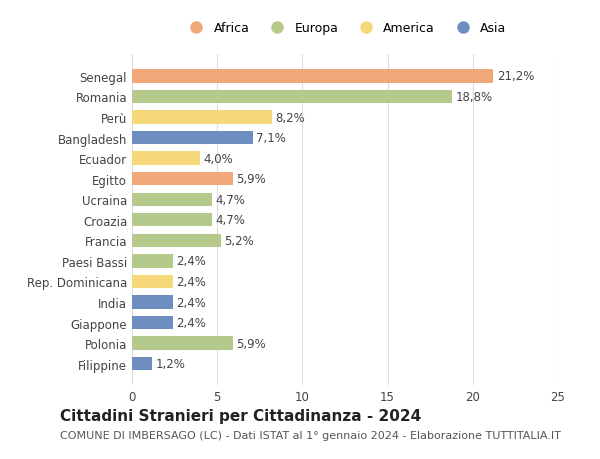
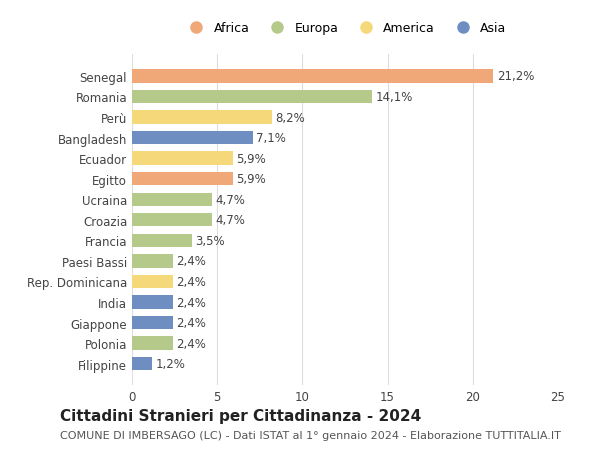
Romania: 18,8% -> 14,1%
Ecuador: 4,0% -> 5,9%
Francia: 5,2% -> 3,5%
Polonia: 5,9% -> 2,4%
